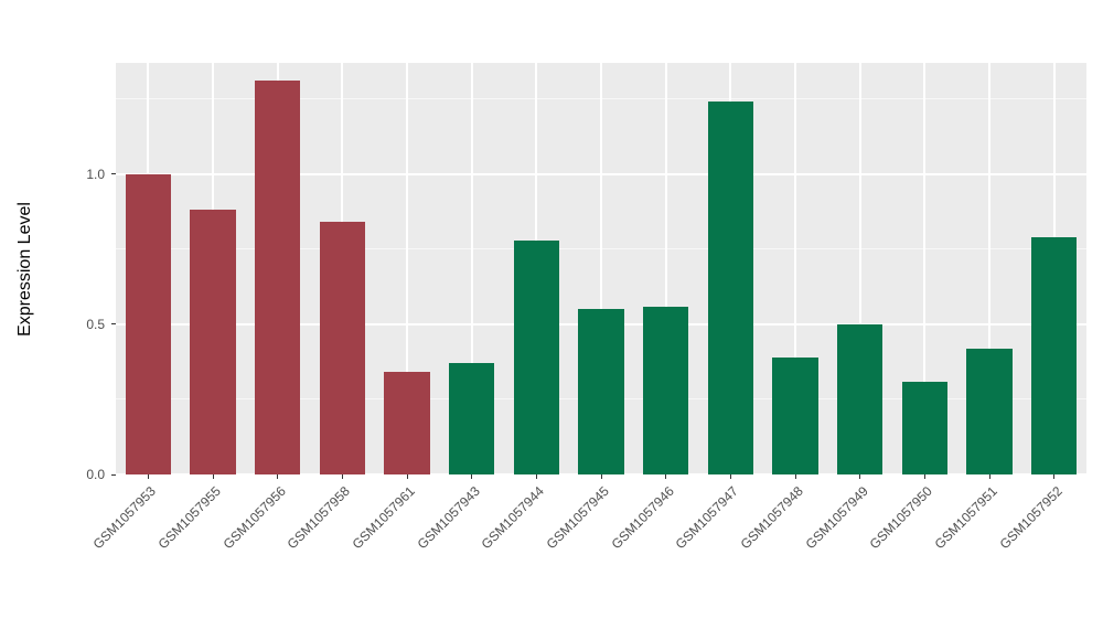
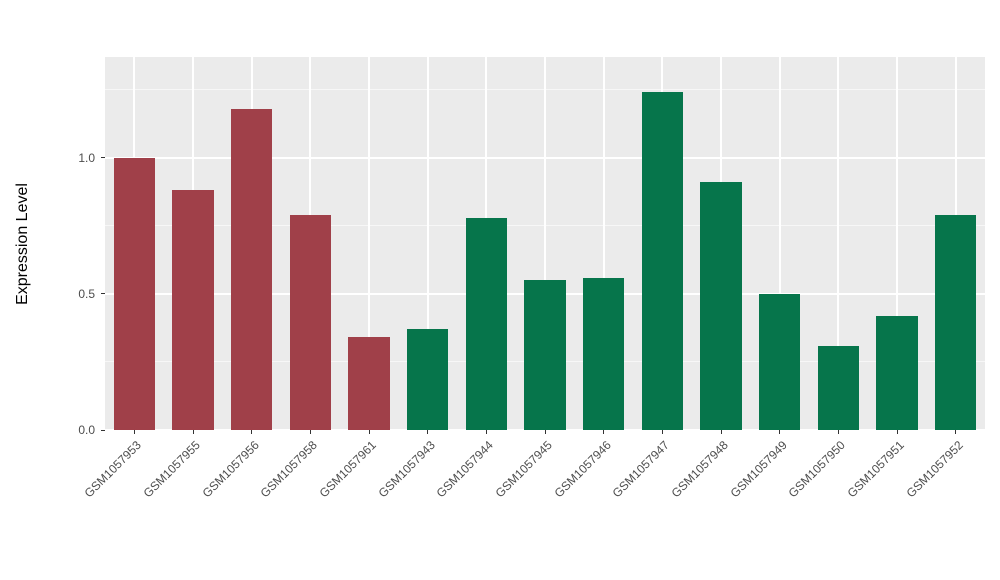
GSM1057956: 1.31 -> 1.18
GSM1057958: 0.84 -> 0.79
GSM1057948: 0.39 -> 0.91
